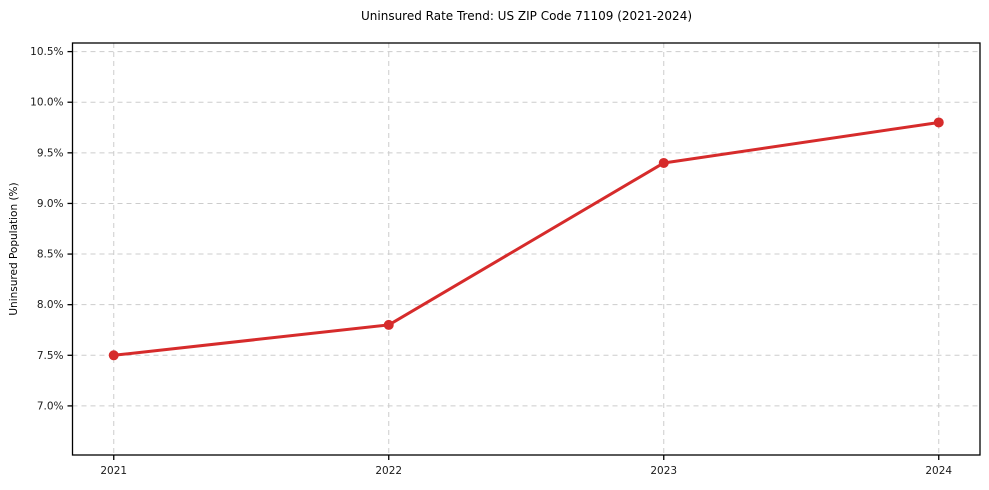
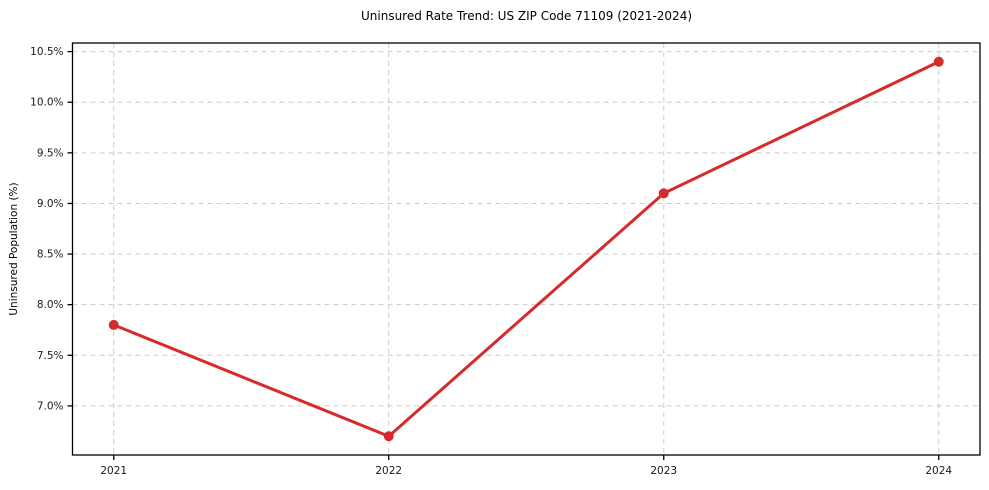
2021: 7.5% -> 7.8%
2022: 7.8% -> 6.7%
2023: 9.4% -> 9.1%
2024: 9.8% -> 10.4%
